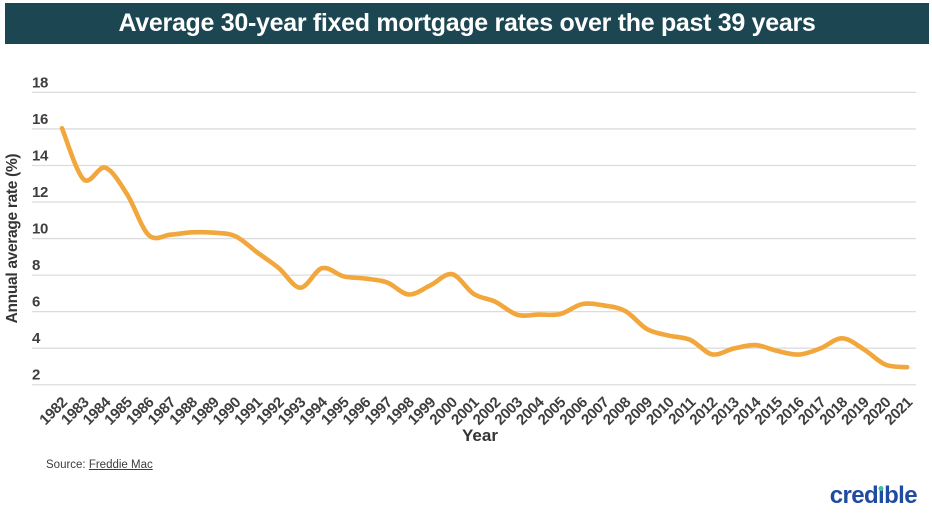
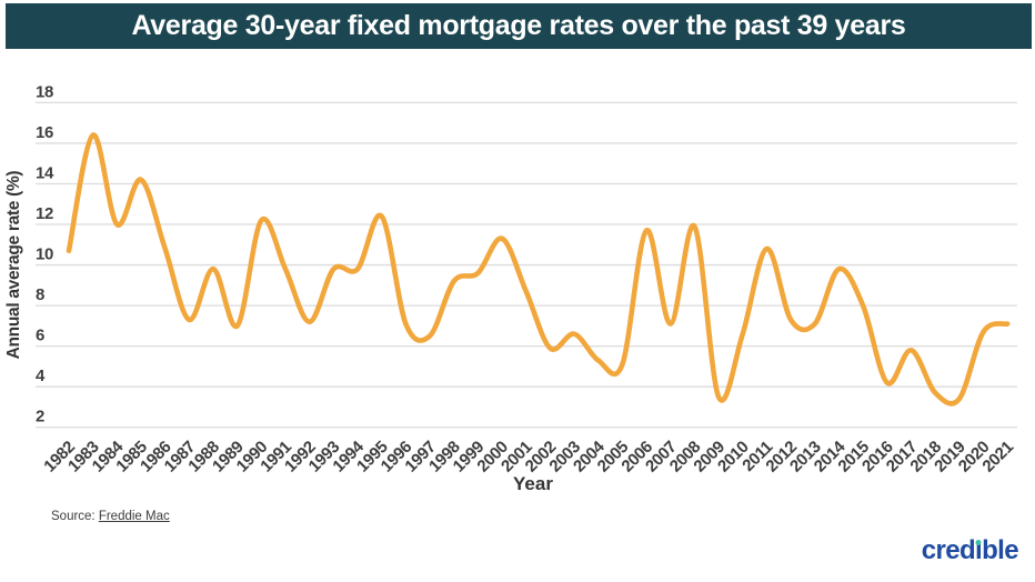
1982: 16.0 -> 10.7
1983: 13.2 -> 16.4
1984: 13.9 -> 12.0
1985: 12.4 -> 14.2
1986: 10.2 -> 10.8
1987: 10.2 -> 7.3
1988: 10.3 -> 9.8
1989: 10.3 -> 7.0
1990: 10.1 -> 12.2
1991: 9.2 -> 9.8
1992: 8.4 -> 7.2
1993: 7.3 -> 9.8
1994: 8.4 -> 9.8
1995: 7.9 -> 12.4
1996: 7.8 -> 7.1
1997: 7.6 -> 6.5
1998: 6.9 -> 9.2
1999: 7.4 -> 9.6
2000: 8.1 -> 11.3
2001: 7.0 -> 8.7
2002: 6.5 -> 5.9
2003: 5.8 -> 6.6
2004: 5.8 -> 5.3
2005: 5.9 -> 5.1
2006: 6.4 -> 11.7
2007: 6.3 -> 7.1
2008: 6.0 -> 11.9
2009: 5.0 -> 3.5
2010: 4.7 -> 6.6
2011: 4.5 -> 10.8
2012: 3.7 -> 7.3
2013: 4.0 -> 7.1
2014: 4.2 -> 9.8
2015: 3.9 -> 8.0
2016: 3.6 -> 4.2
2017: 4.0 -> 5.8
2018: 4.5 -> 3.7
2019: 3.9 -> 3.4
2020: 3.1 -> 6.7
2021: 3.0 -> 7.1
